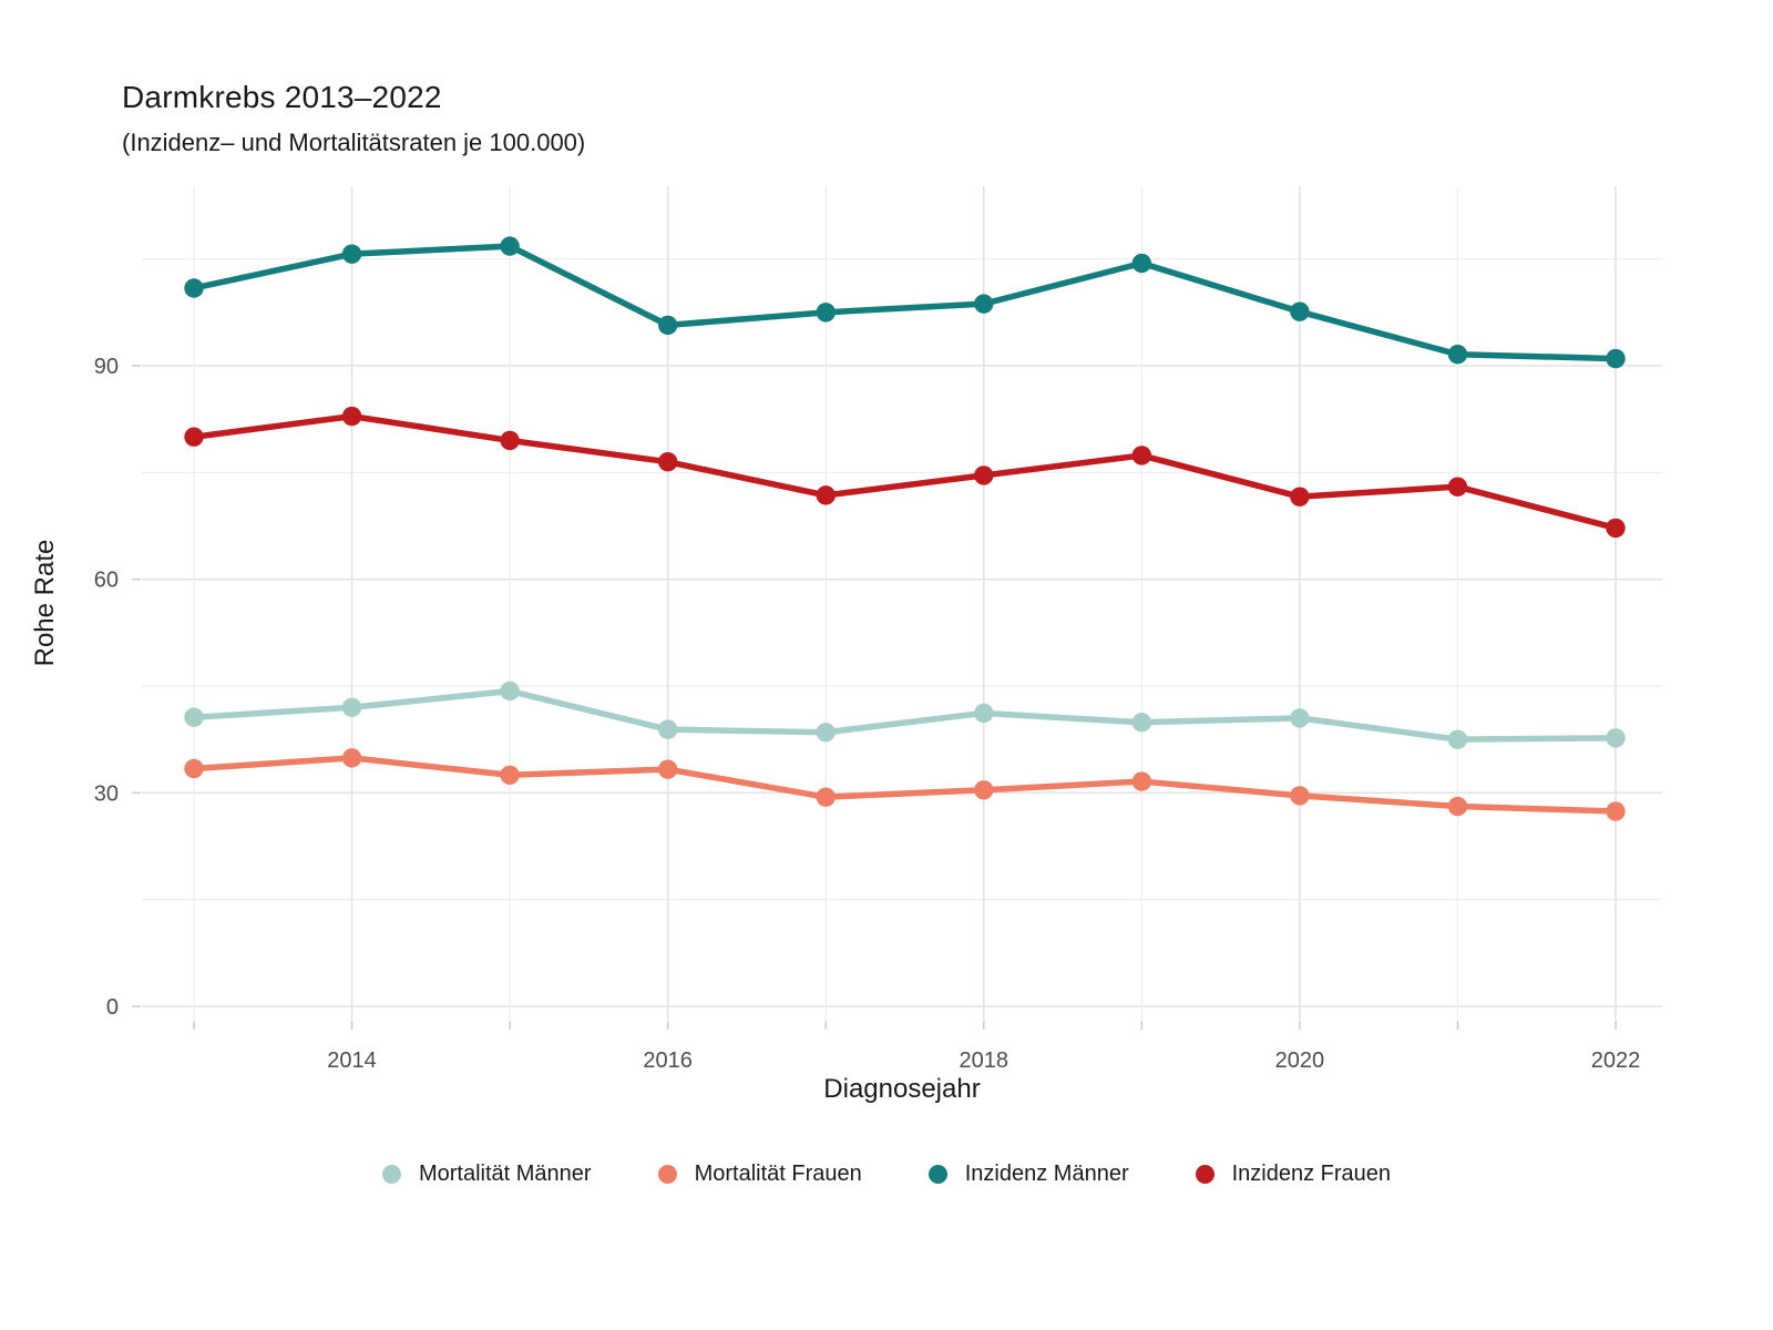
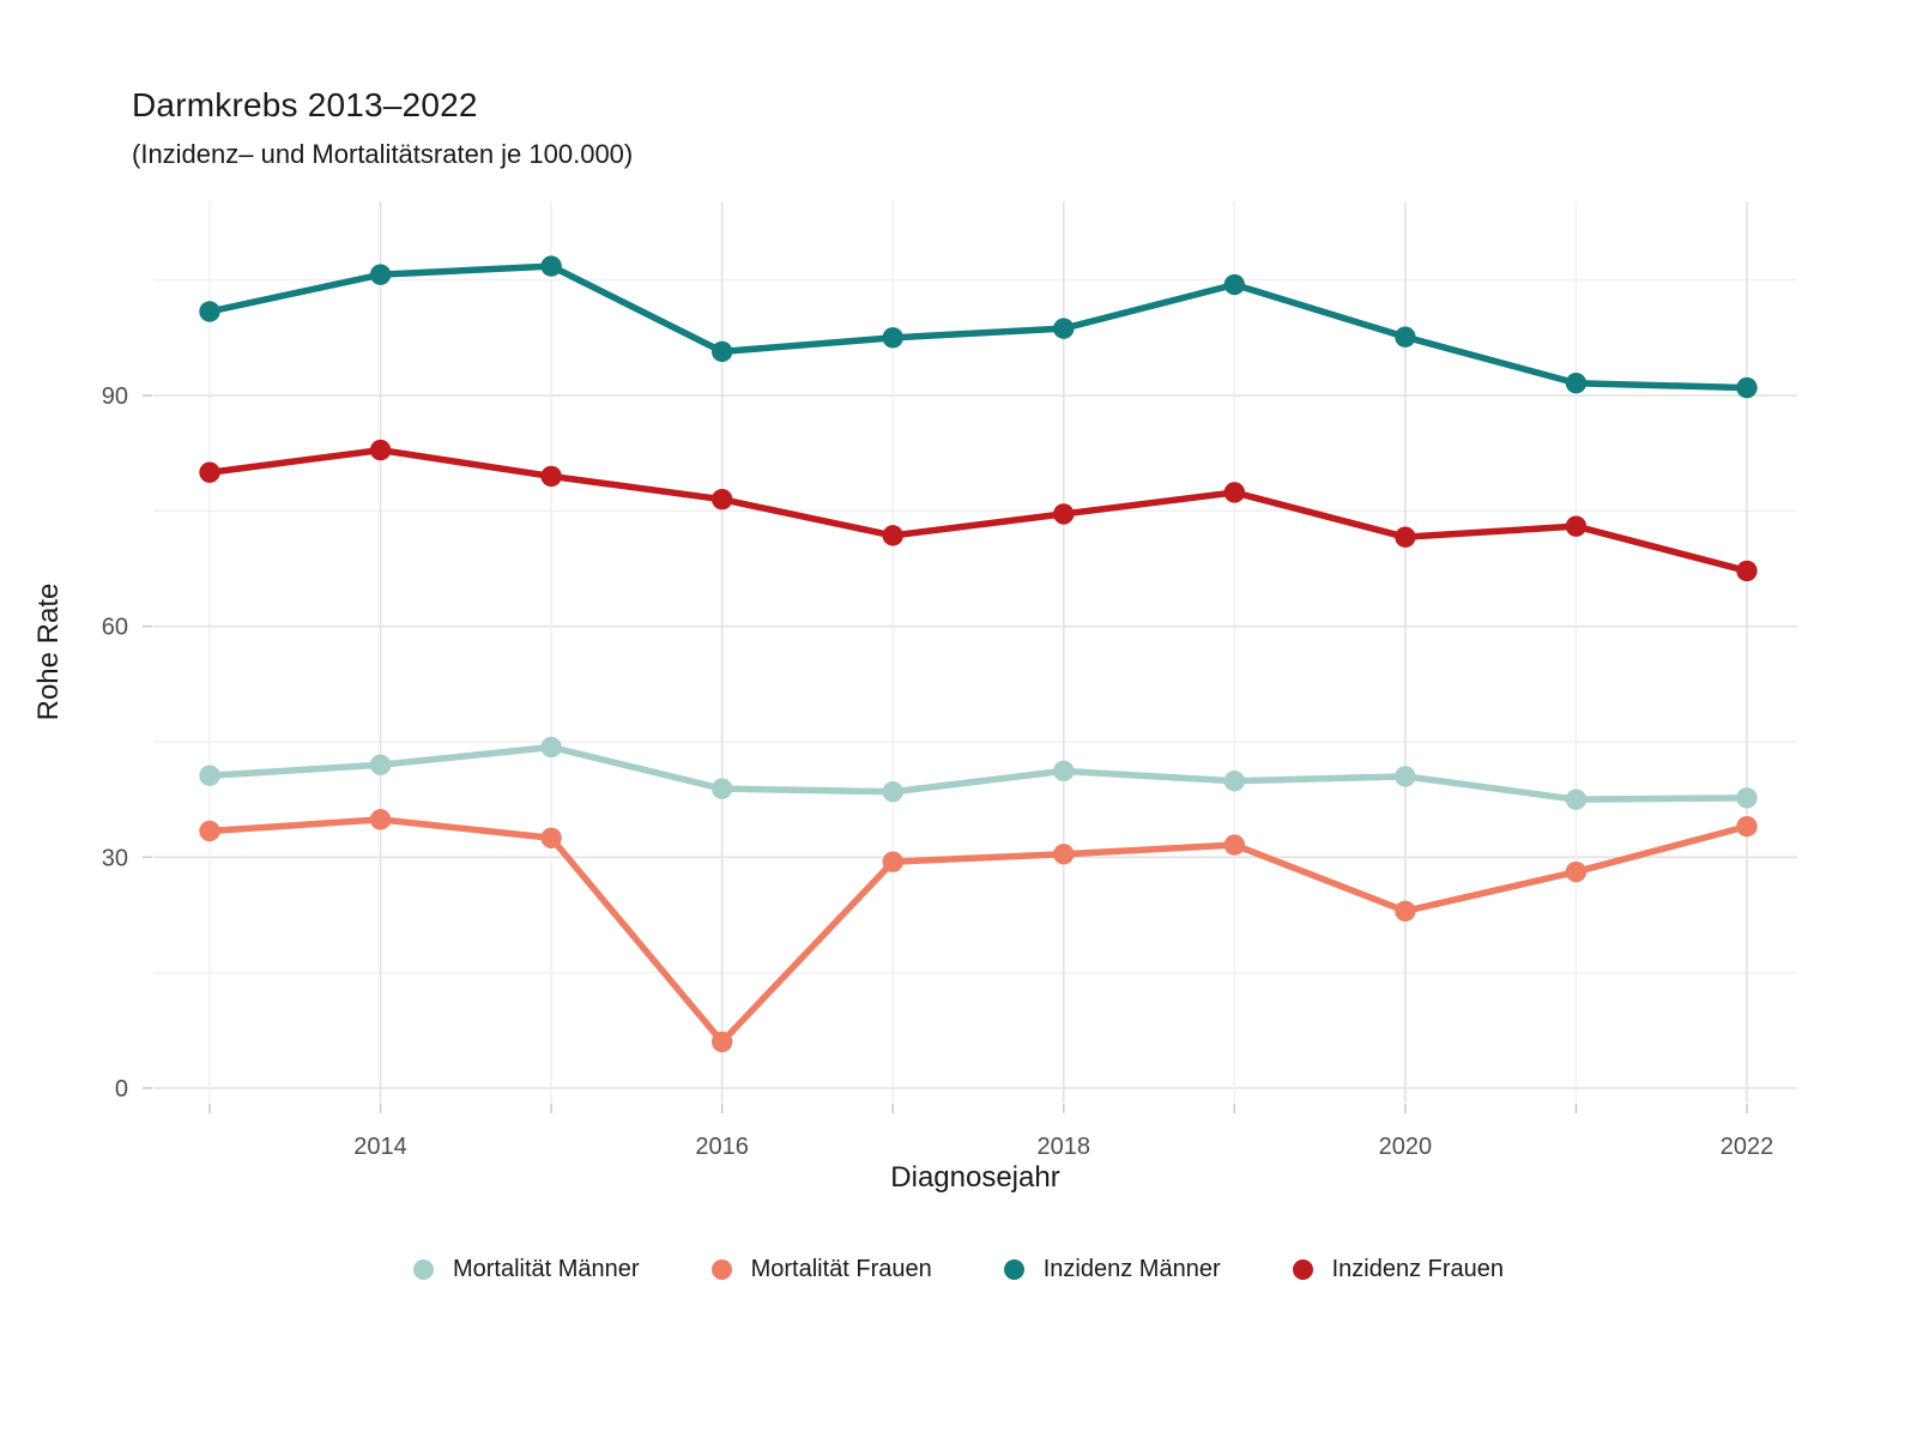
Mortalität Frauen/2016: 33 -> 6
Mortalität Frauen/2020: 30 -> 23
Mortalität Frauen/2022: 27 -> 34
